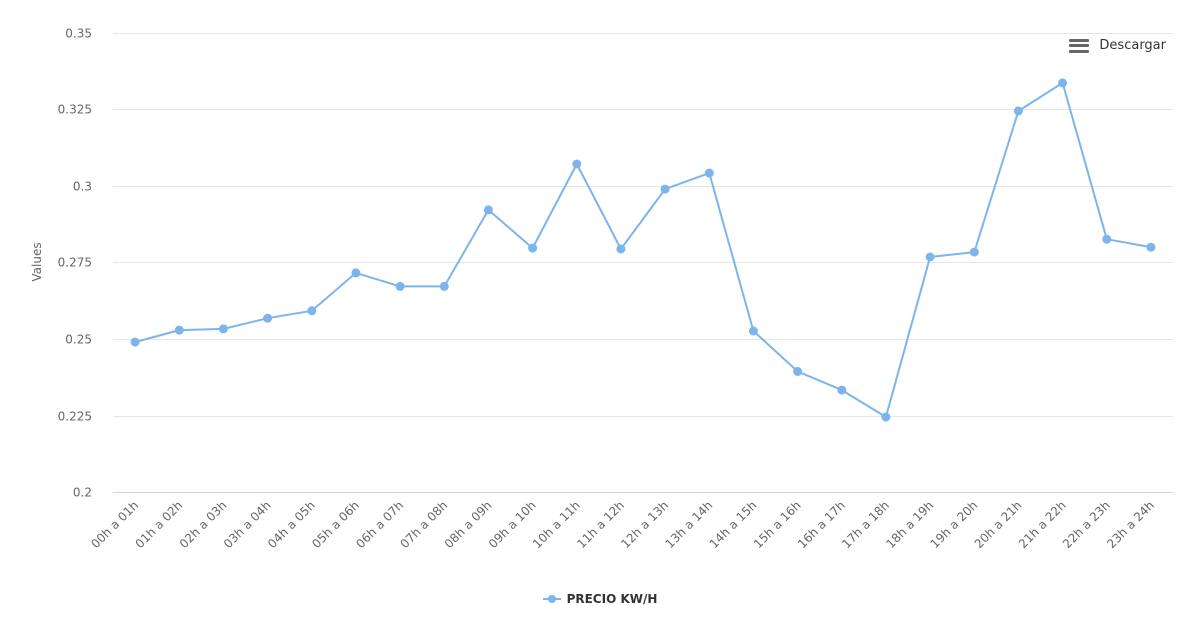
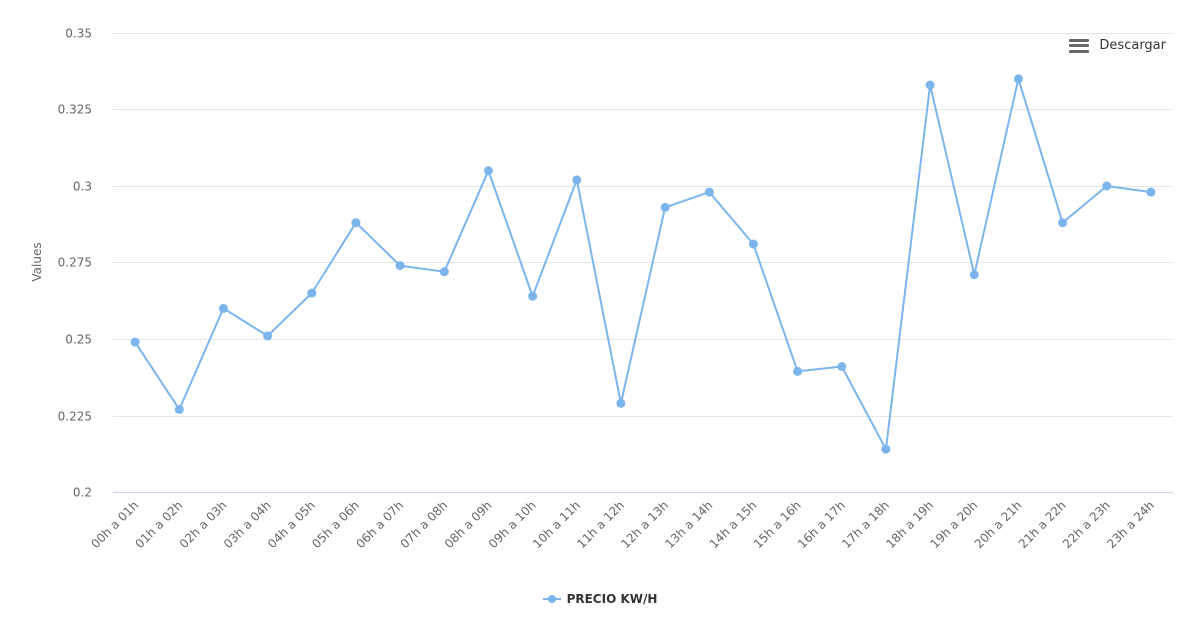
01h a 02h: 0.253 -> 0.227
02h a 03h: 0.253 -> 0.260
03h a 04h: 0.257 -> 0.251
04h a 05h: 0.259 -> 0.265
05h a 06h: 0.272 -> 0.288
06h a 07h: 0.267 -> 0.274
07h a 08h: 0.267 -> 0.272
08h a 09h: 0.292 -> 0.305
09h a 10h: 0.280 -> 0.264
10h a 11h: 0.307 -> 0.302
11h a 12h: 0.279 -> 0.229
12h a 13h: 0.299 -> 0.293
13h a 14h: 0.304 -> 0.298
14h a 15h: 0.253 -> 0.281
16h a 17h: 0.233 -> 0.241
17h a 18h: 0.225 -> 0.214
18h a 19h: 0.277 -> 0.333
19h a 20h: 0.278 -> 0.271
20h a 21h: 0.325 -> 0.335
21h a 22h: 0.334 -> 0.288
22h a 23h: 0.283 -> 0.300
23h a 24h: 0.280 -> 0.298
